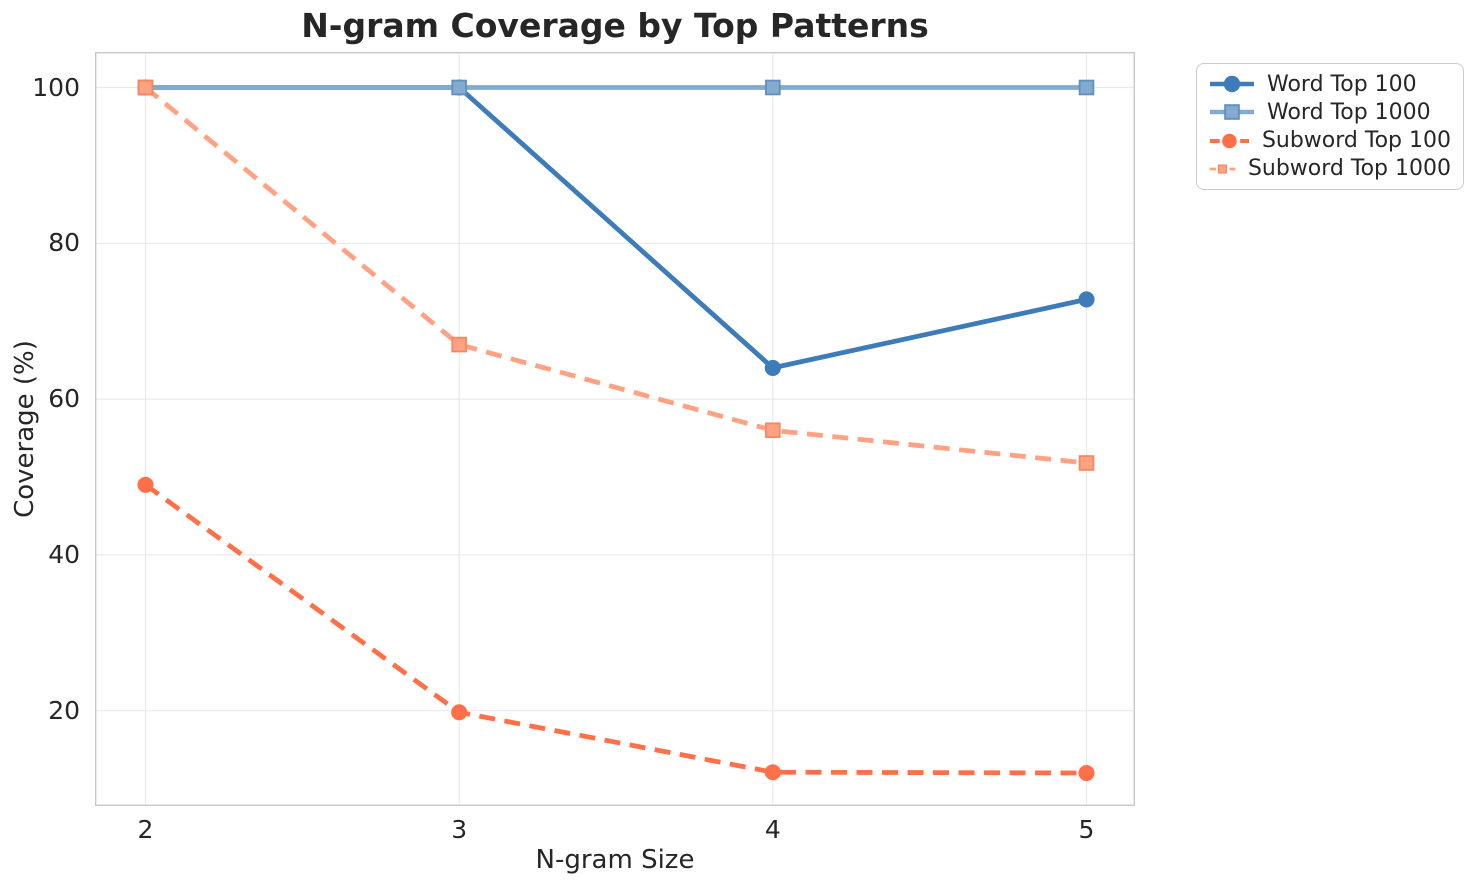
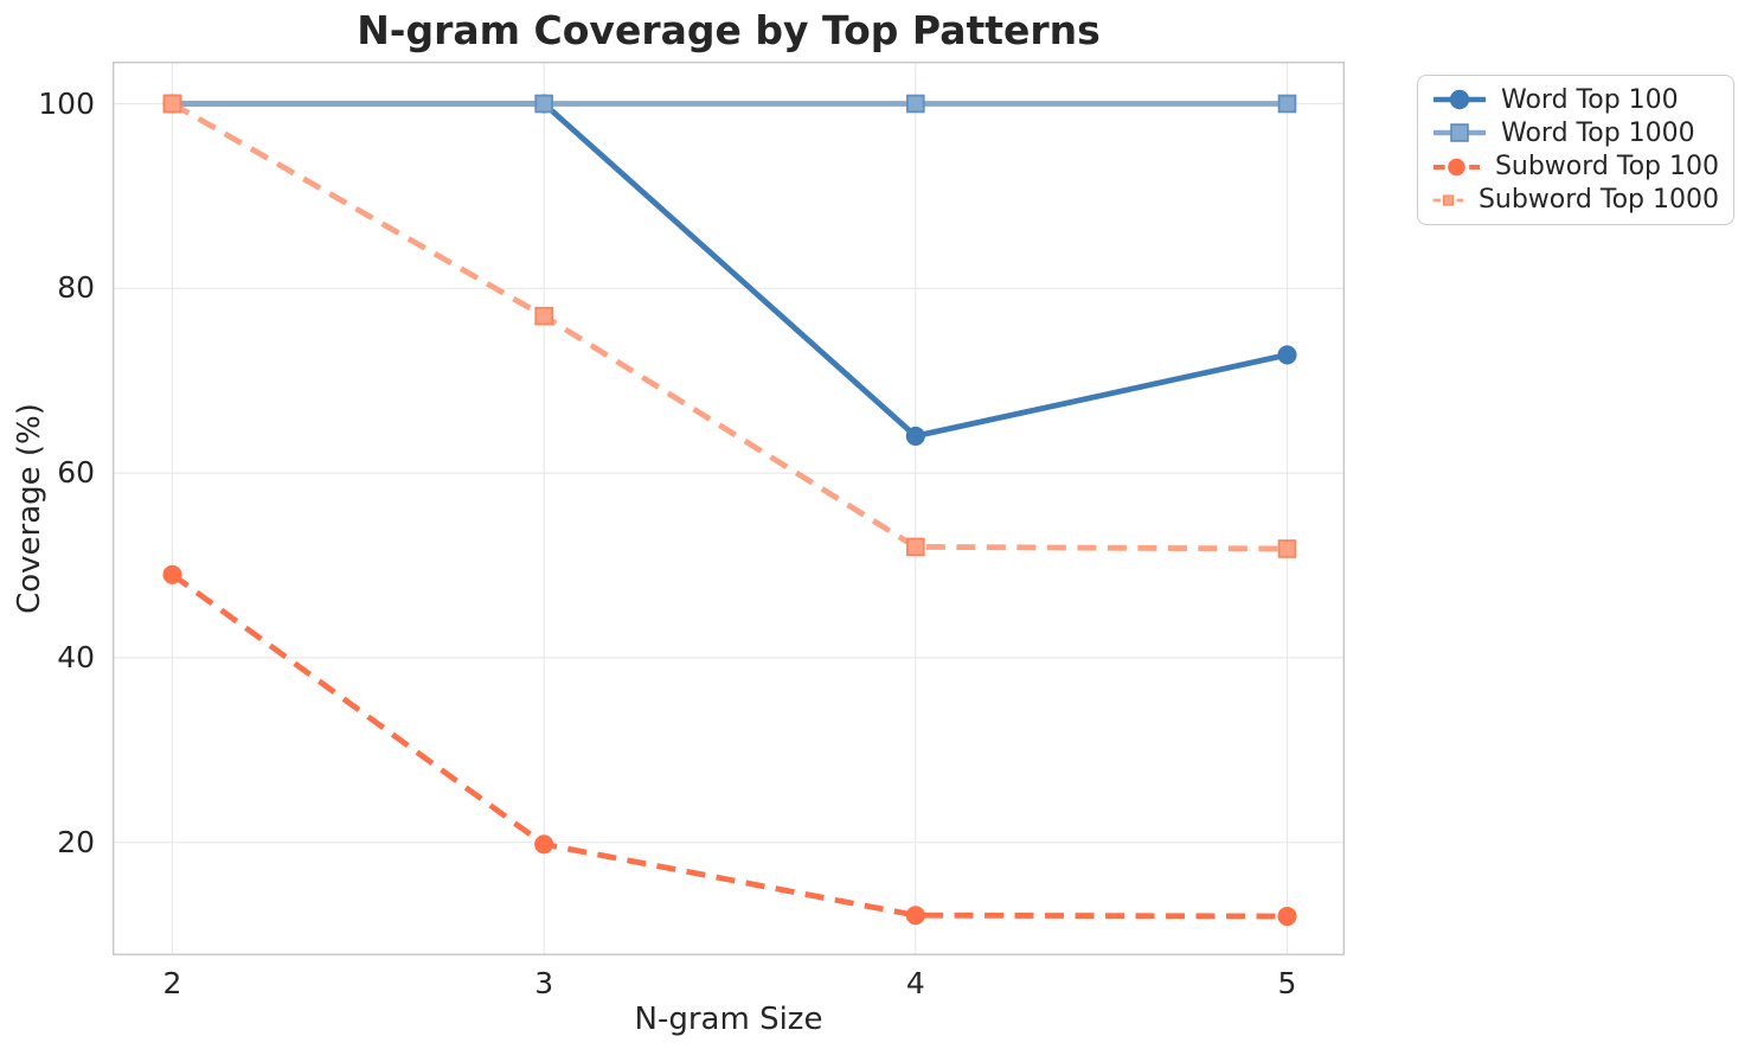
Subword Top 1000/3: 67 -> 77
Subword Top 1000/4: 56 -> 52
